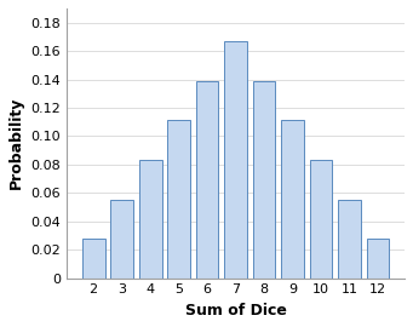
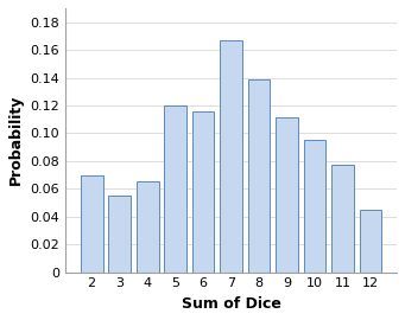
2: 0.028 -> 0.070
4: 0.083 -> 0.065
5: 0.111 -> 0.120
6: 0.139 -> 0.116
10: 0.083 -> 0.095
11: 0.056 -> 0.077
12: 0.028 -> 0.045
